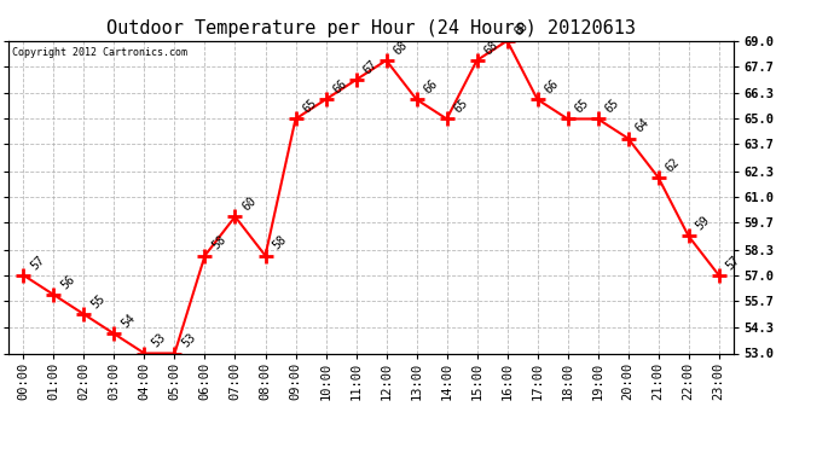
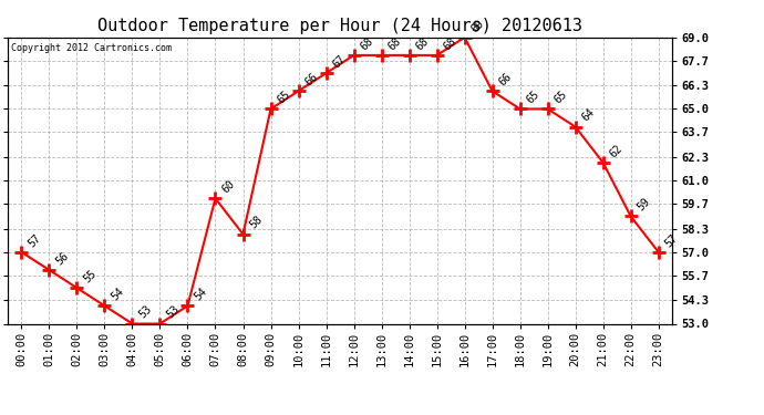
06:00: 58 -> 54
13:00: 66 -> 68
14:00: 65 -> 68
